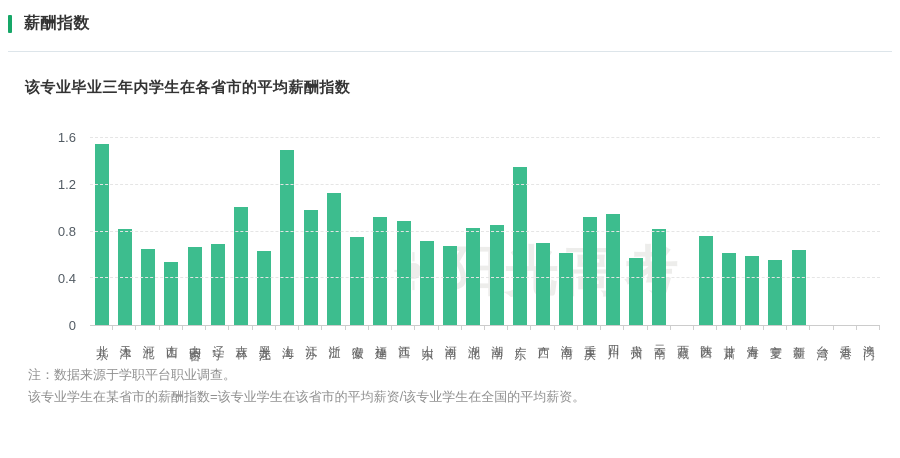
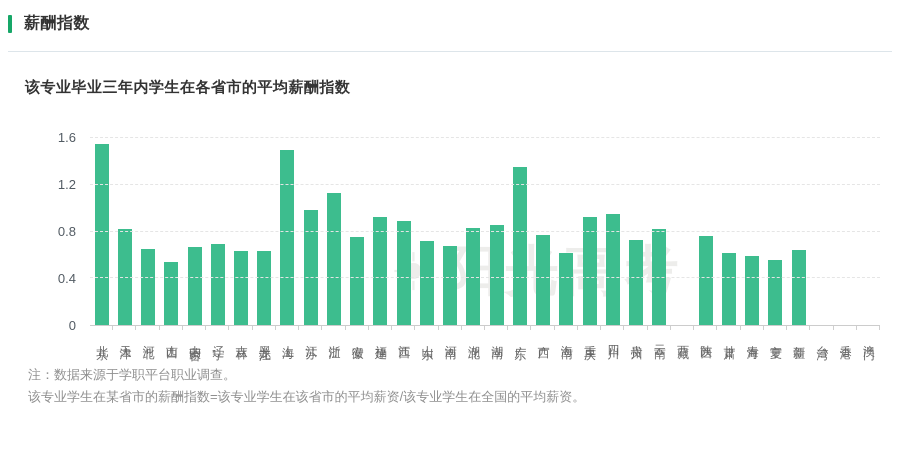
吉林: 1.01 -> 0.63
广西: 0.70 -> 0.77
贵州: 0.57 -> 0.73
